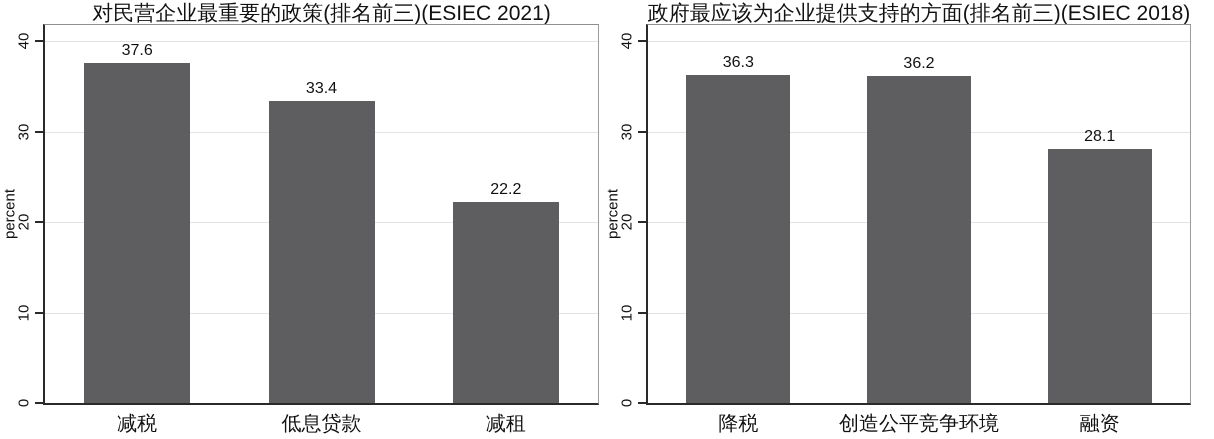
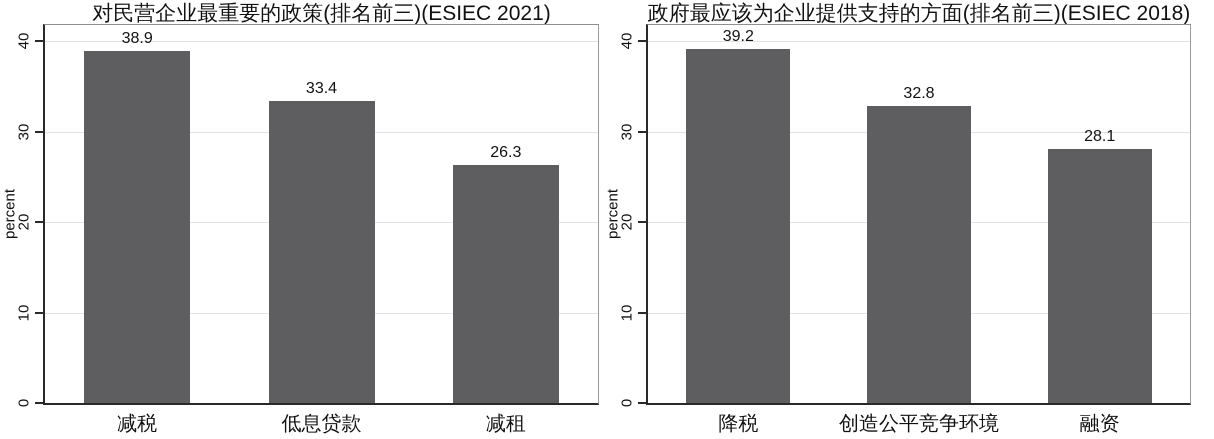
对民营企业最重要的政策(排名前三)(ESIEC 2021)/减税: 37.6 -> 38.9
对民营企业最重要的政策(排名前三)(ESIEC 2021)/减租: 22.2 -> 26.3
政府最应该为企业提供支持的方面(排名前三)(ESIEC 2018)/降税: 36.3 -> 39.2
政府最应该为企业提供支持的方面(排名前三)(ESIEC 2018)/创造公平竞争环境: 36.2 -> 32.8
